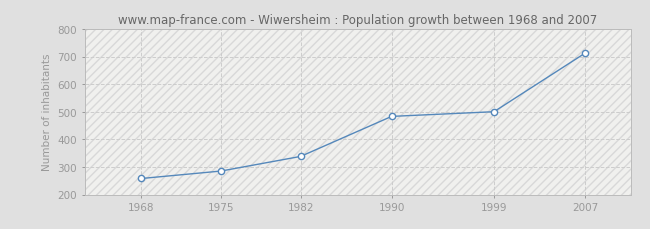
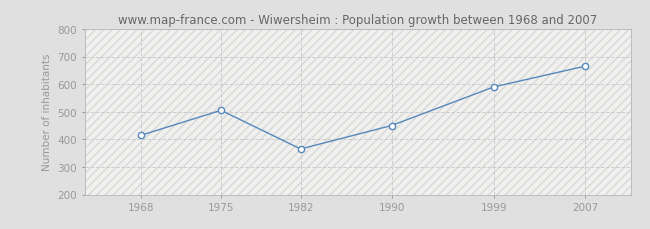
1968: 258 -> 415
1975: 285 -> 505
1982: 338 -> 365
1990: 483 -> 450
1999: 500 -> 590
2007: 712 -> 665
